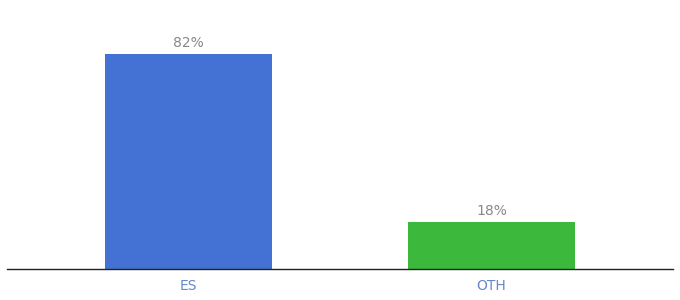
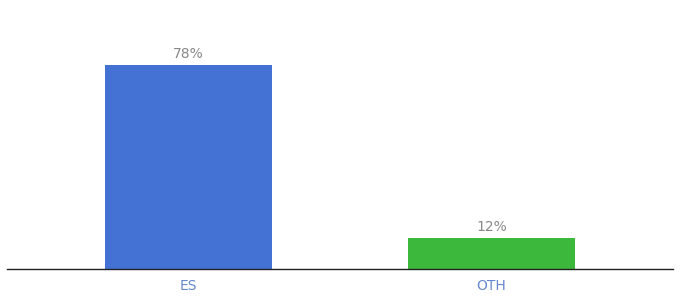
ES: 82% -> 78%
OTH: 18% -> 12%
